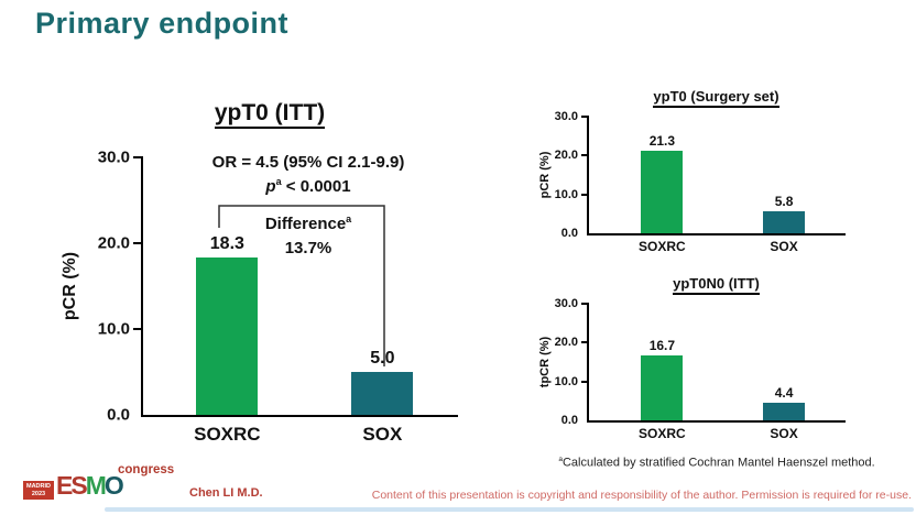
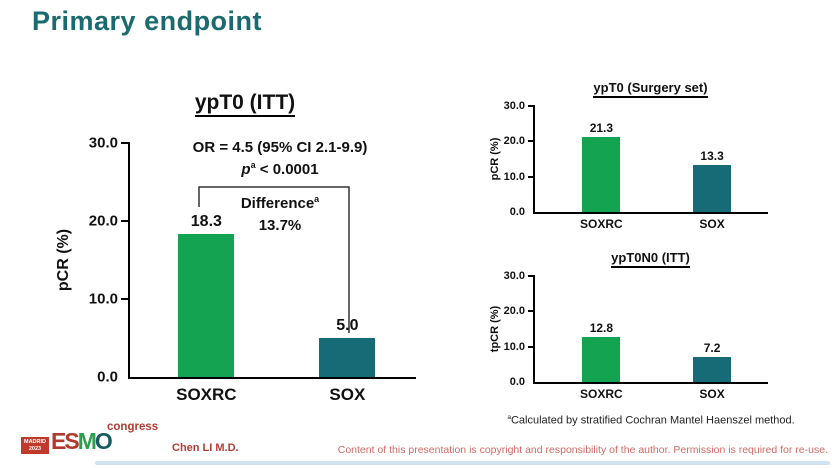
ypT0 (Surgery set)/SOX: 5.8 -> 13.3
ypT0N0 (ITT)/SOXRC: 16.7 -> 12.8
ypT0N0 (ITT)/SOX: 4.4 -> 7.2
